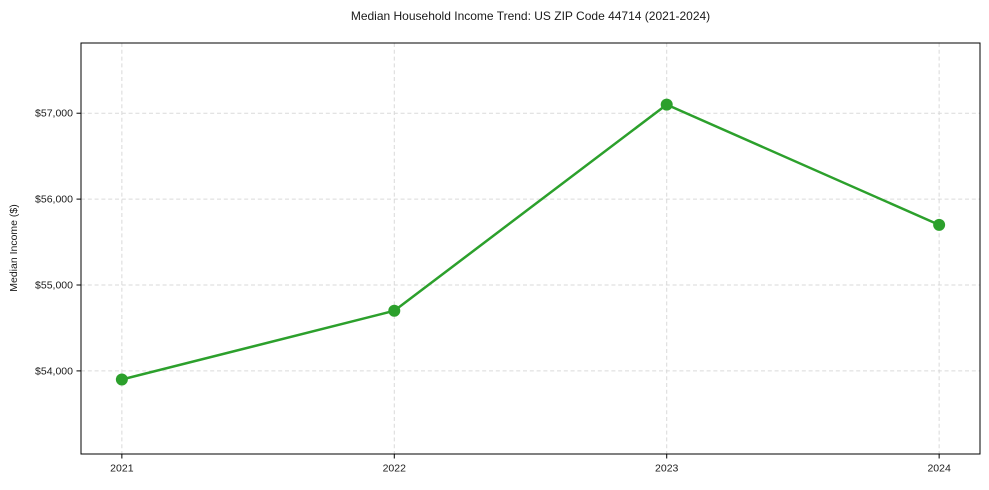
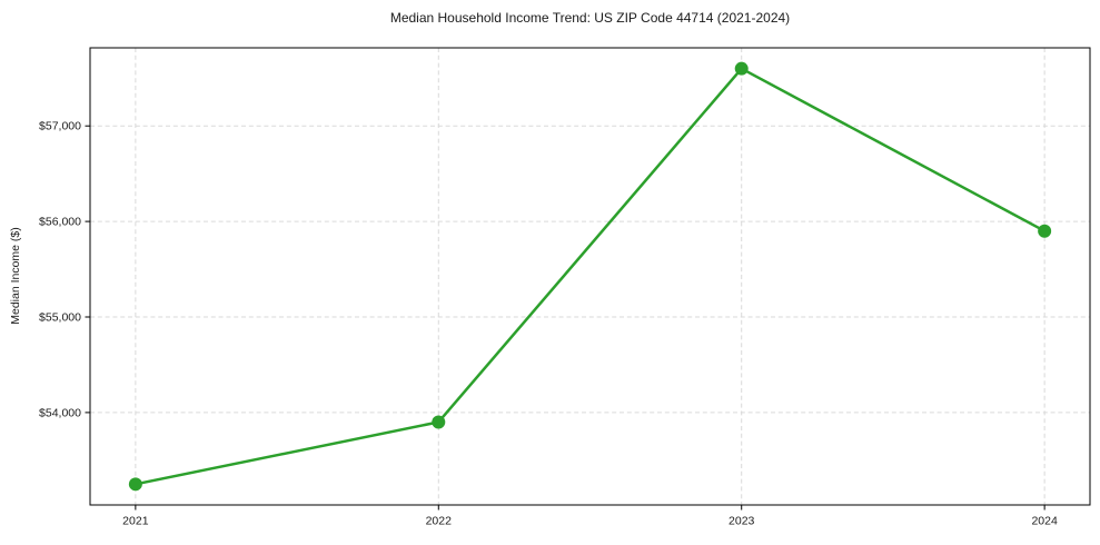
2021: $53900 -> $53200
2022: $54700 -> $53900
2023: $57100 -> $57600
2024: $55700 -> $55900
